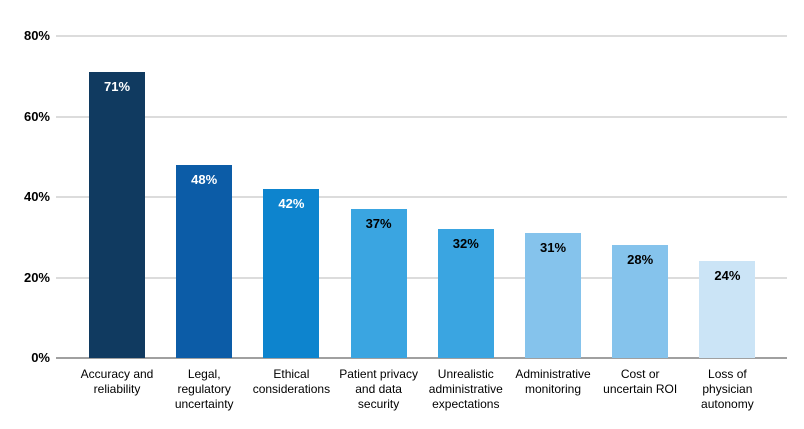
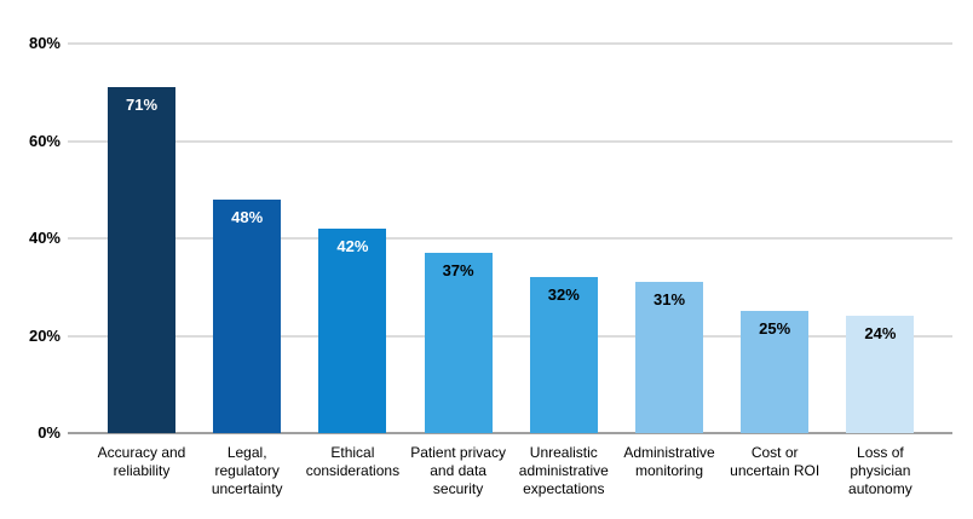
Cost or uncertain ROI: 28% -> 25%
